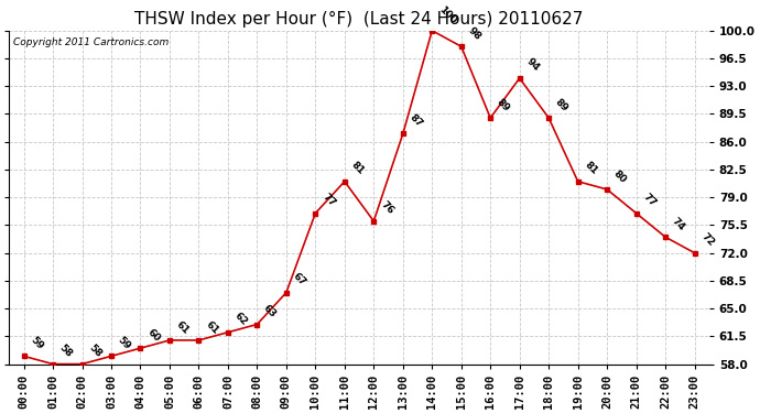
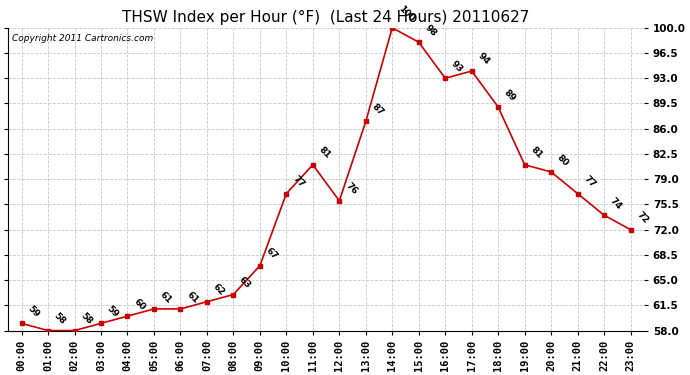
16:00: 89 -> 93
